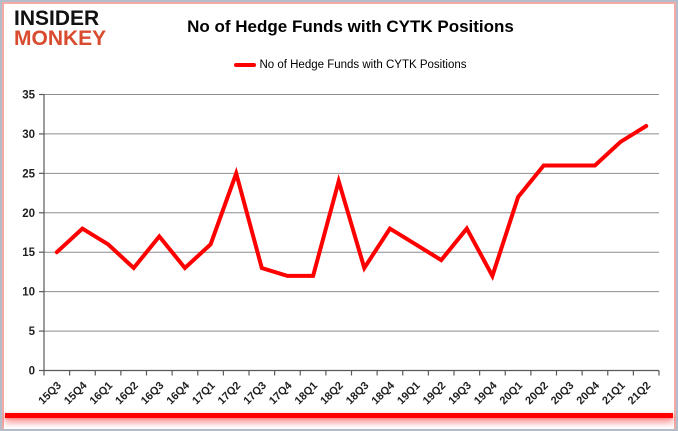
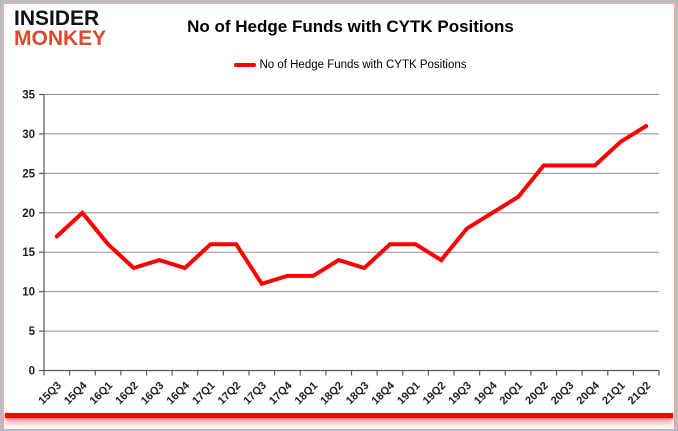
15Q3: 15 -> 17
15Q4: 18 -> 20
16Q3: 17 -> 14
17Q2: 25 -> 16
17Q3: 13 -> 11
18Q2: 24 -> 14
18Q4: 18 -> 16
19Q4: 12 -> 20
